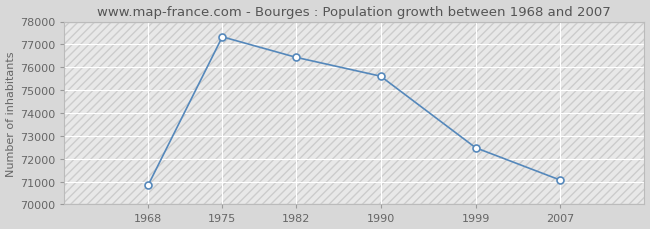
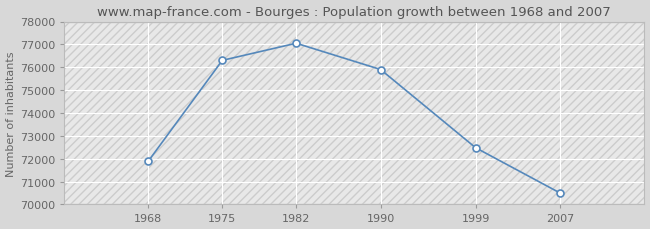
1968: 70870 -> 71900
1975: 77330 -> 76300
1982: 76430 -> 77050
1990: 75610 -> 75900
2007: 71070 -> 70500
